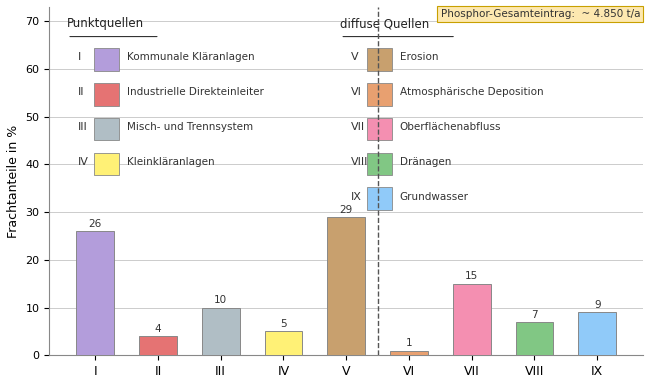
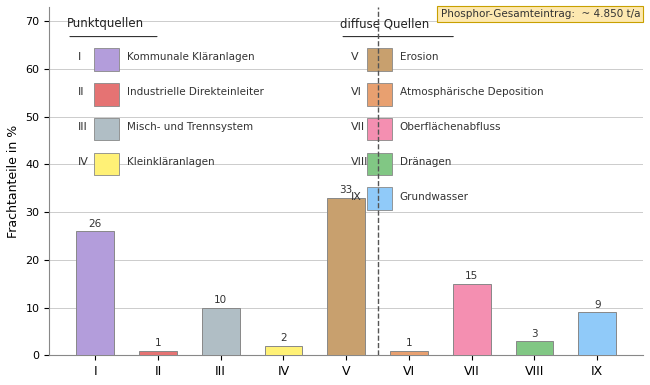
II: 4 -> 1
IV: 5 -> 2
V: 29 -> 33
VIII: 7 -> 3
